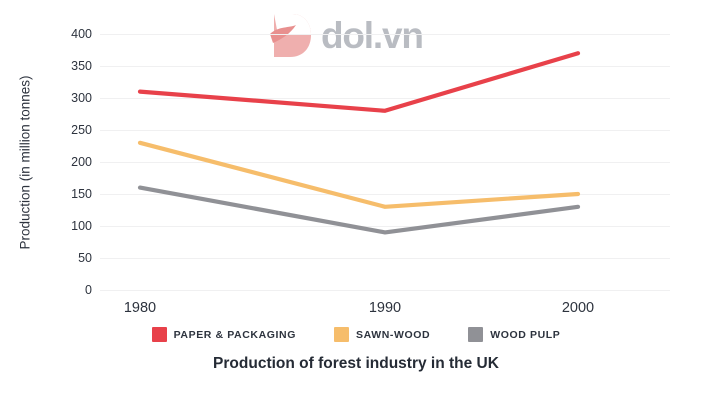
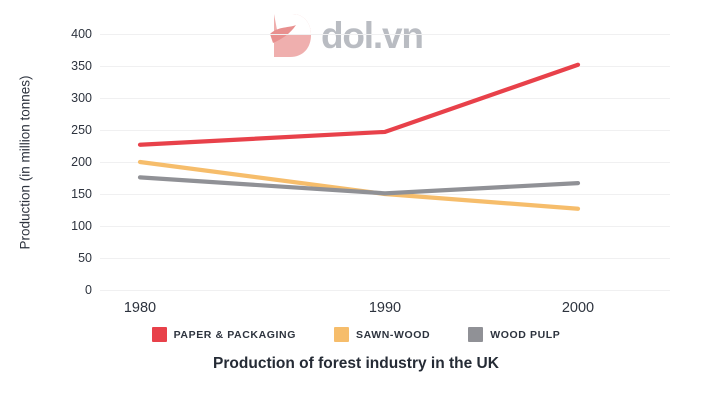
PAPER & PACKAGING/1980: 310 -> 230
SAWN-WOOD/1980: 230 -> 200
WOOD PULP/1980: 160 -> 180
PAPER & PACKAGING/1990: 280 -> 250
SAWN-WOOD/1990: 130 -> 150
WOOD PULP/1990: 90 -> 150
PAPER & PACKAGING/2000: 370 -> 350
SAWN-WOOD/2000: 150 -> 130
WOOD PULP/2000: 130 -> 170
